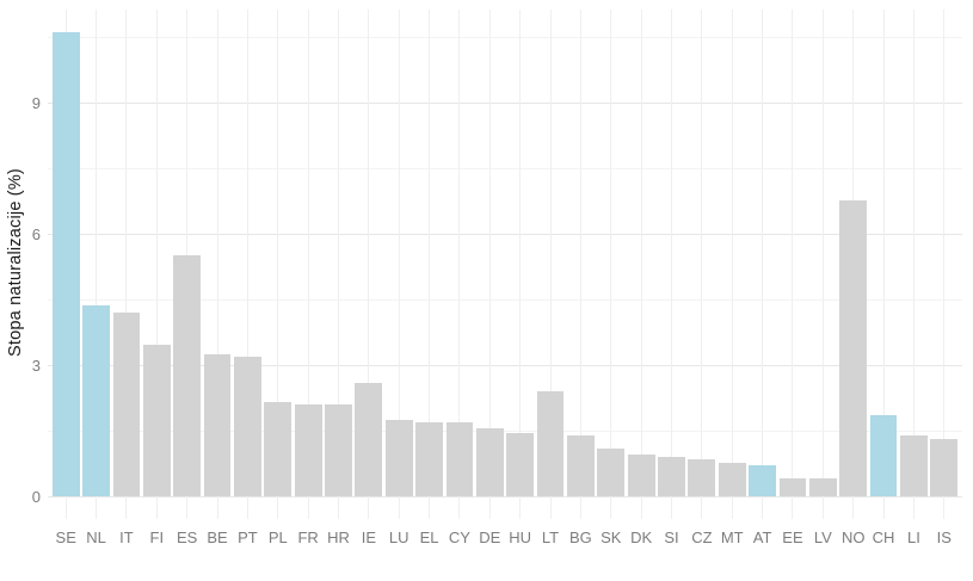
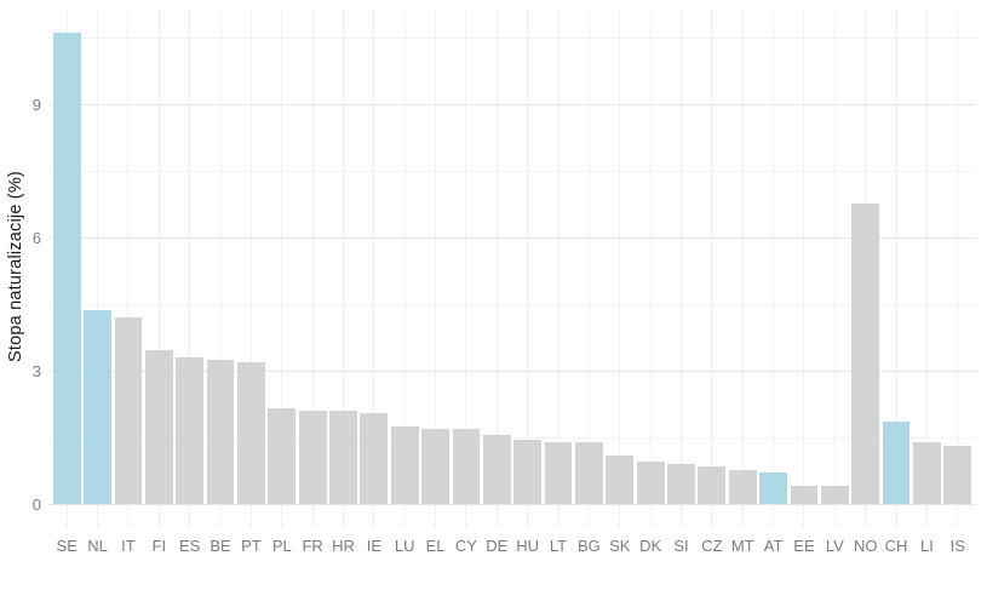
ES: 5.5 -> 3.3
IE: 2.6 -> 2.0
LT: 2.4 -> 1.4
